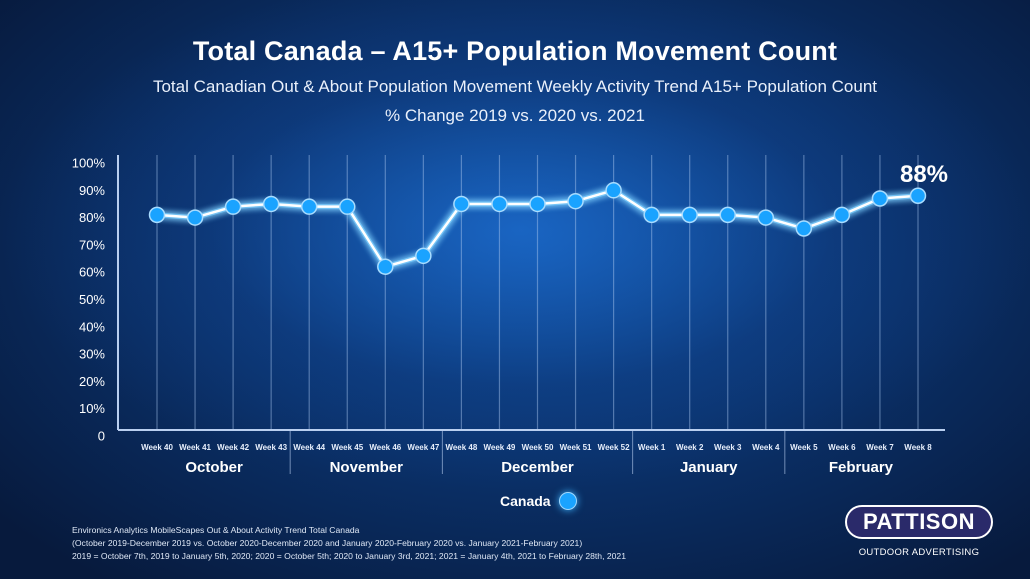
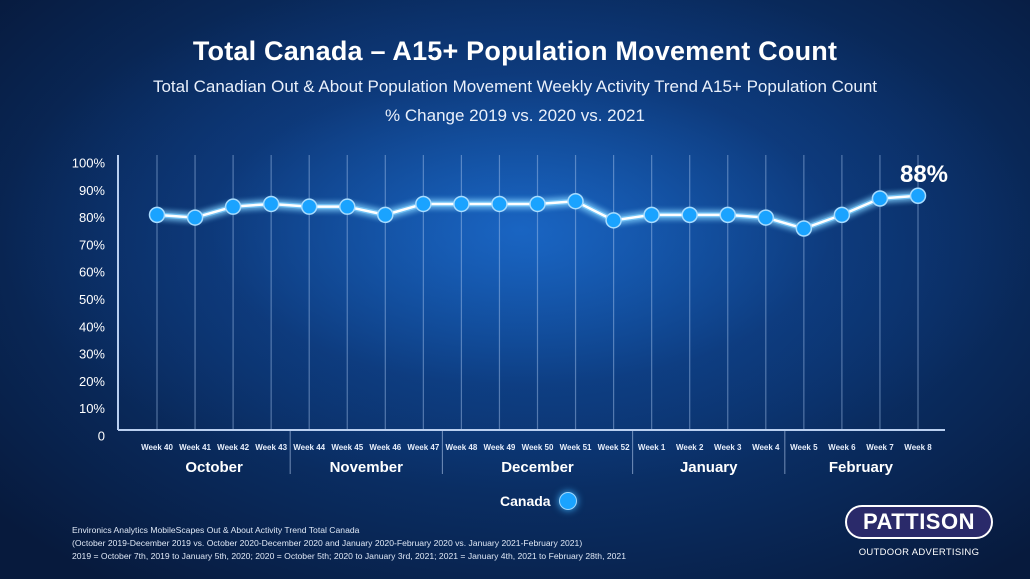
Week 46: 62% -> 81%
Week 47: 66% -> 85%
Week 52: 90% -> 79%
